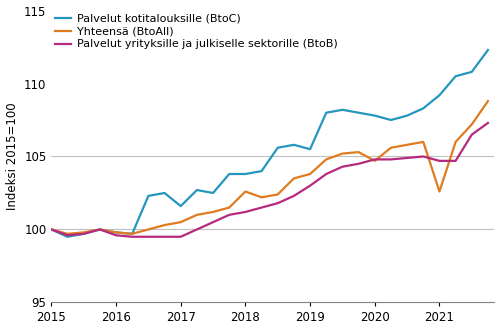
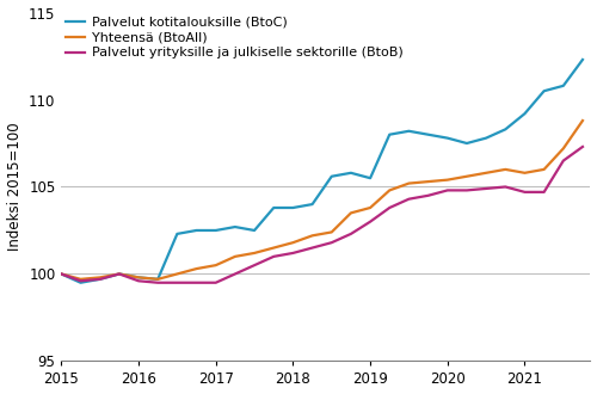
Palvelut kotitalouksille (BtoC)/2017: 101.6 -> 102.5
Yhteensä (BtoAll)/2018: 102.6 -> 101.8
Yhteensä (BtoAll)/2020: 104.7 -> 105.4
Yhteensä (BtoAll)/2021: 102.6 -> 105.8
